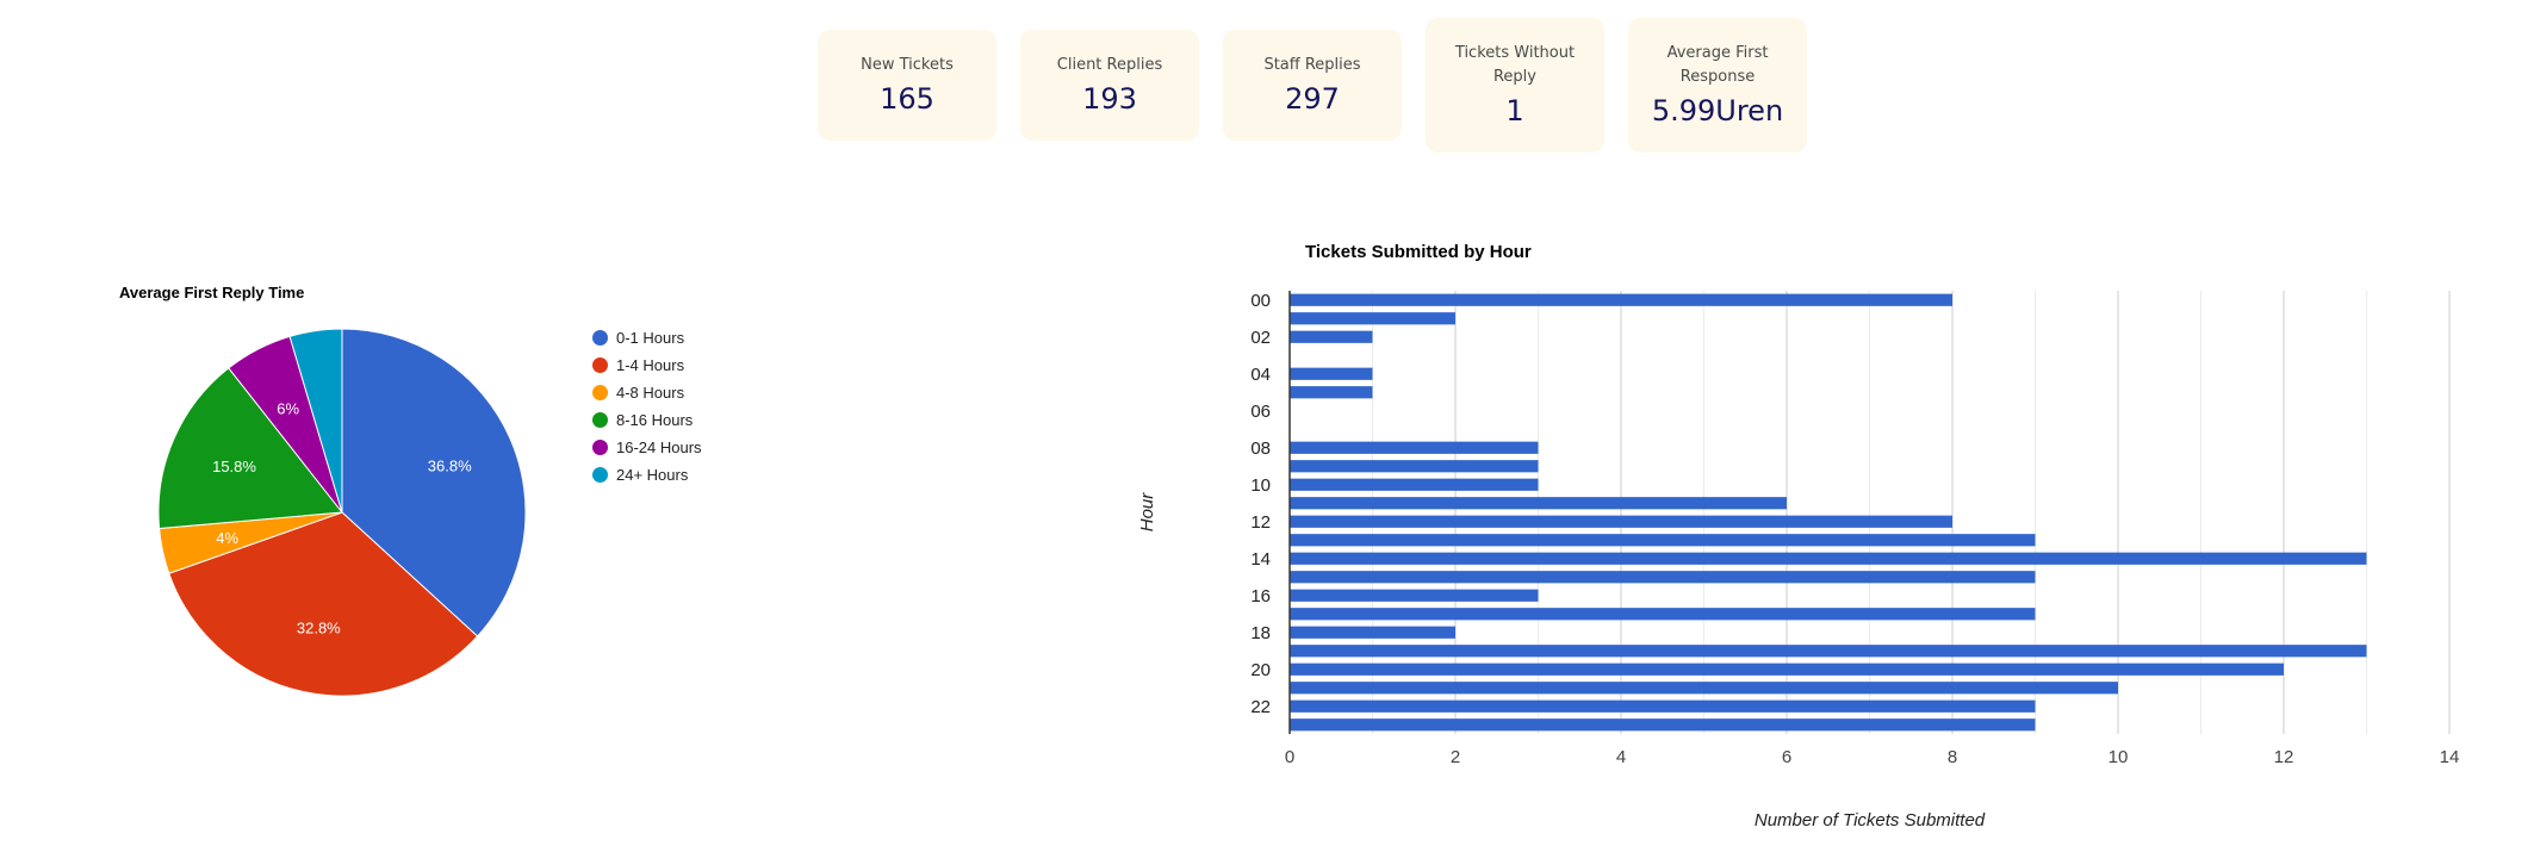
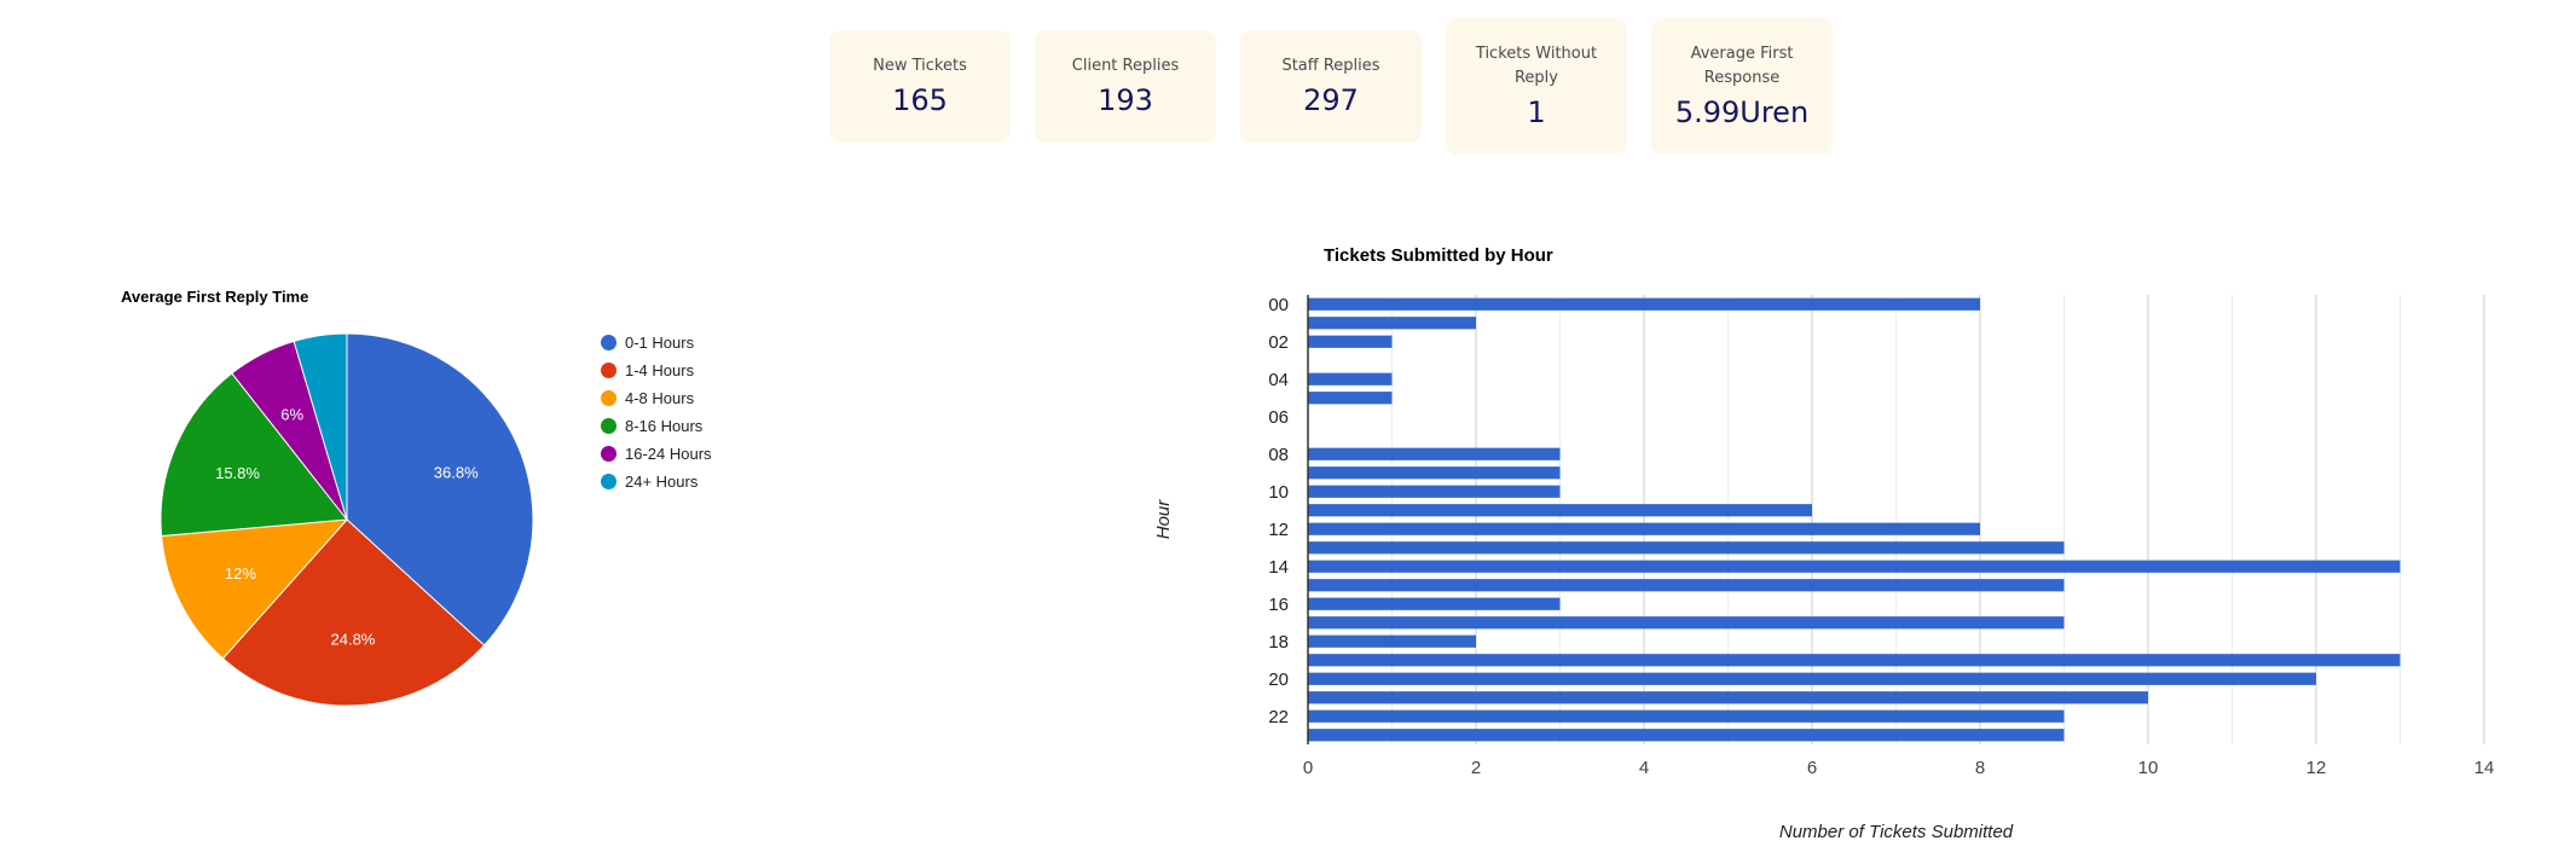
Average First Reply Time/1-4 Hours: 32.8% -> 24.8%
Average First Reply Time/4-8 Hours: 4% -> 12%
